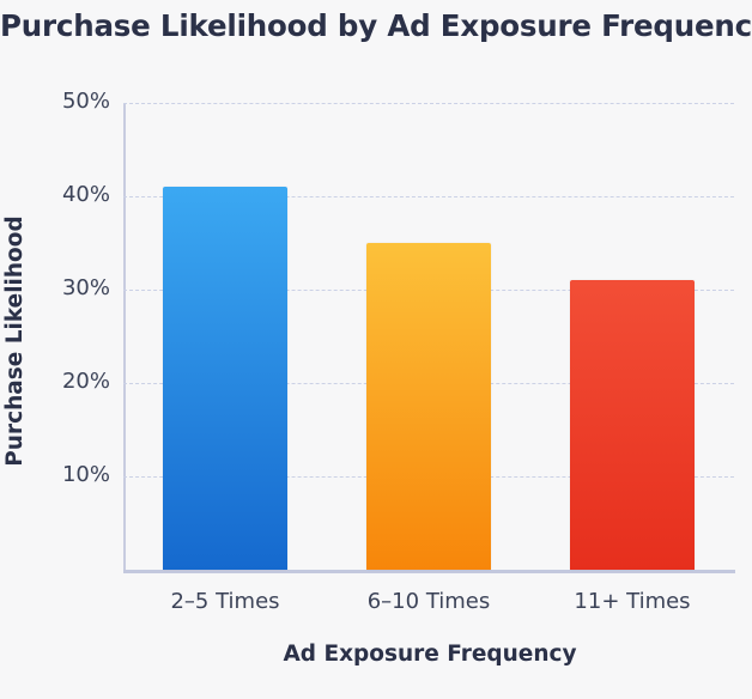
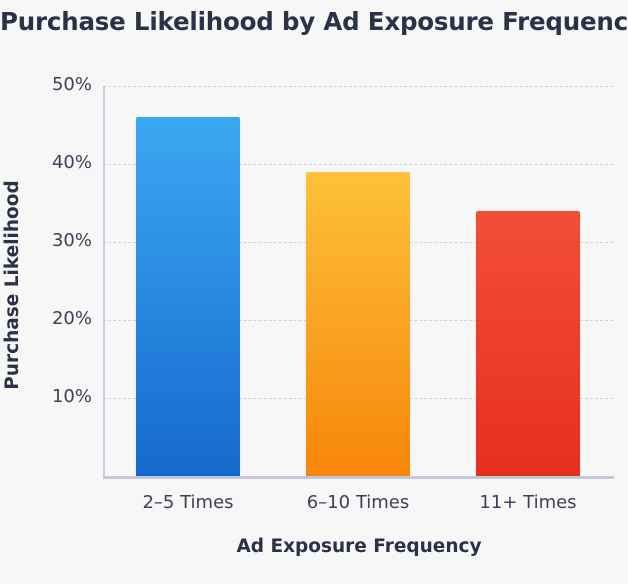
2–5 Times: 41% -> 46%
6–10 Times: 35% -> 39%
11+ Times: 31% -> 34%
